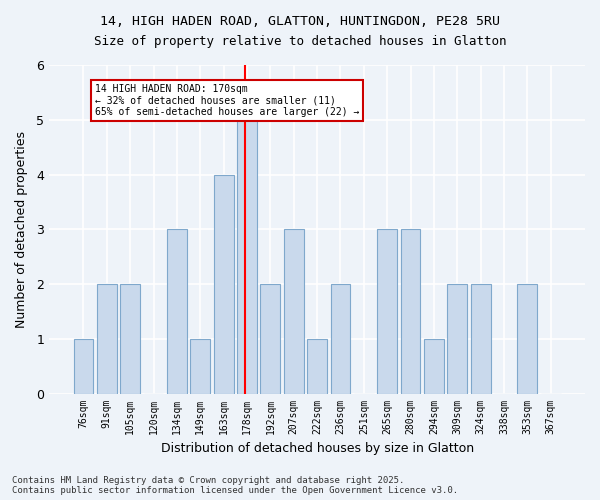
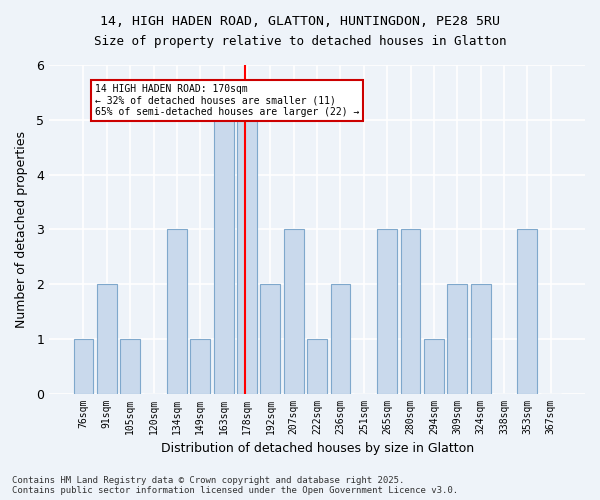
105sqm: 2 -> 1
163sqm: 4 -> 5
353sqm: 2 -> 3
